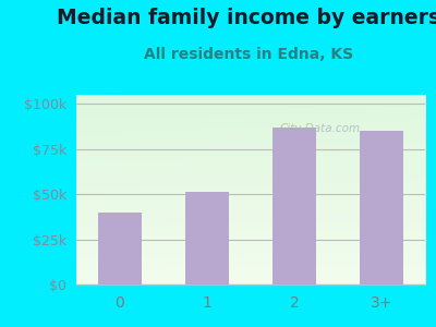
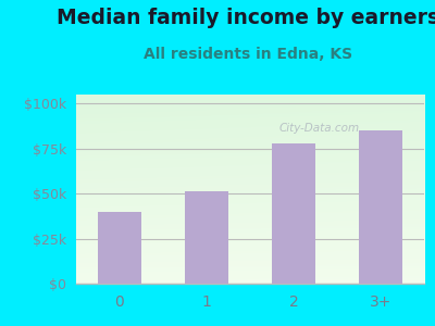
2: $87k -> $78k
